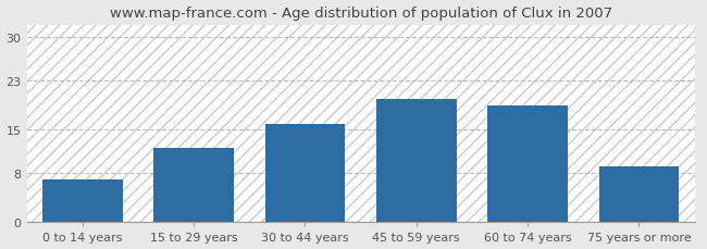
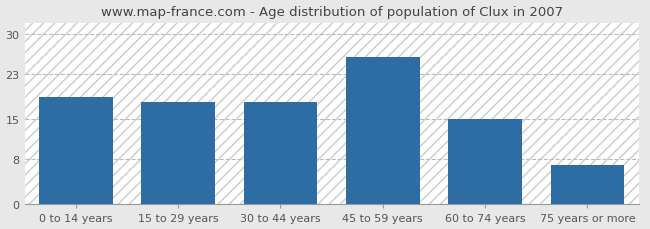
0 to 14 years: 7 -> 19
15 to 29 years: 12 -> 18
30 to 44 years: 16 -> 18
45 to 59 years: 20 -> 26
60 to 74 years: 19 -> 15
75 years or more: 9 -> 7
